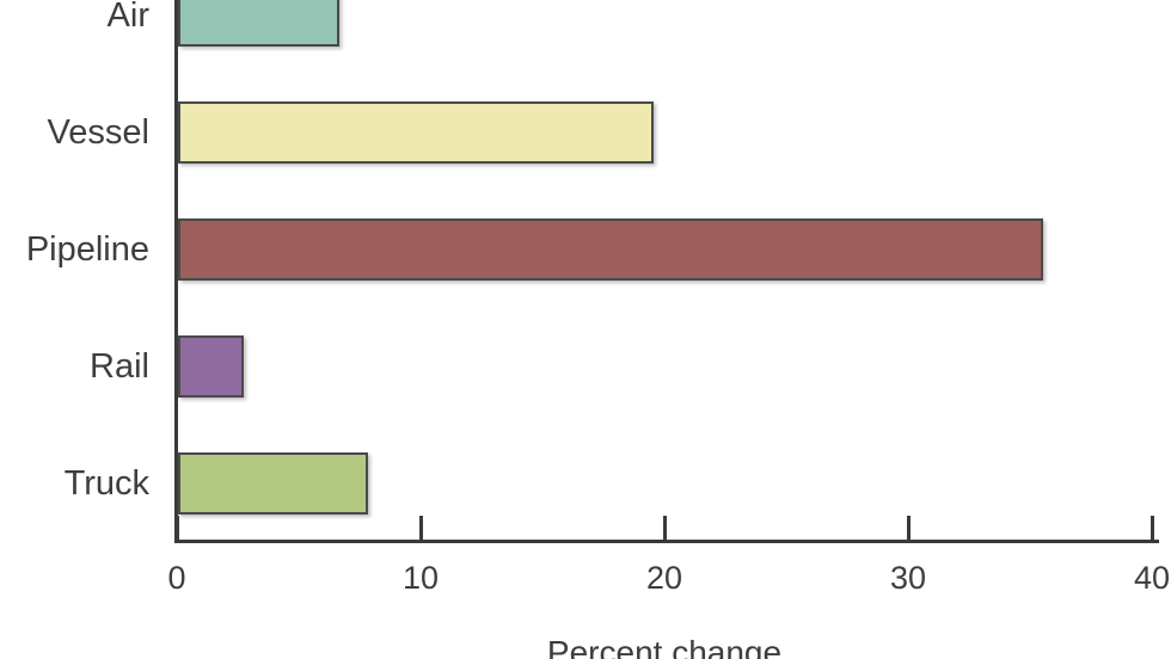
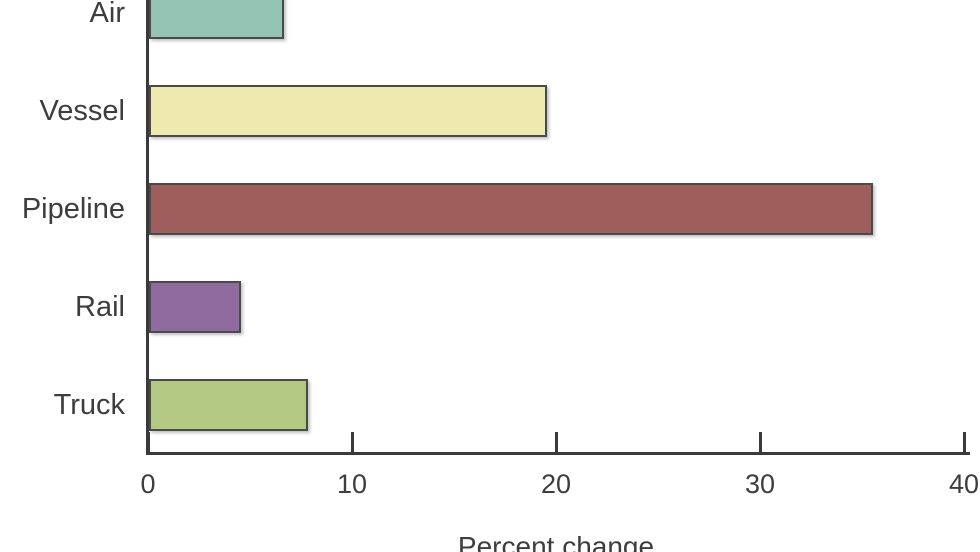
Rail: 2.7 -> 4.5
